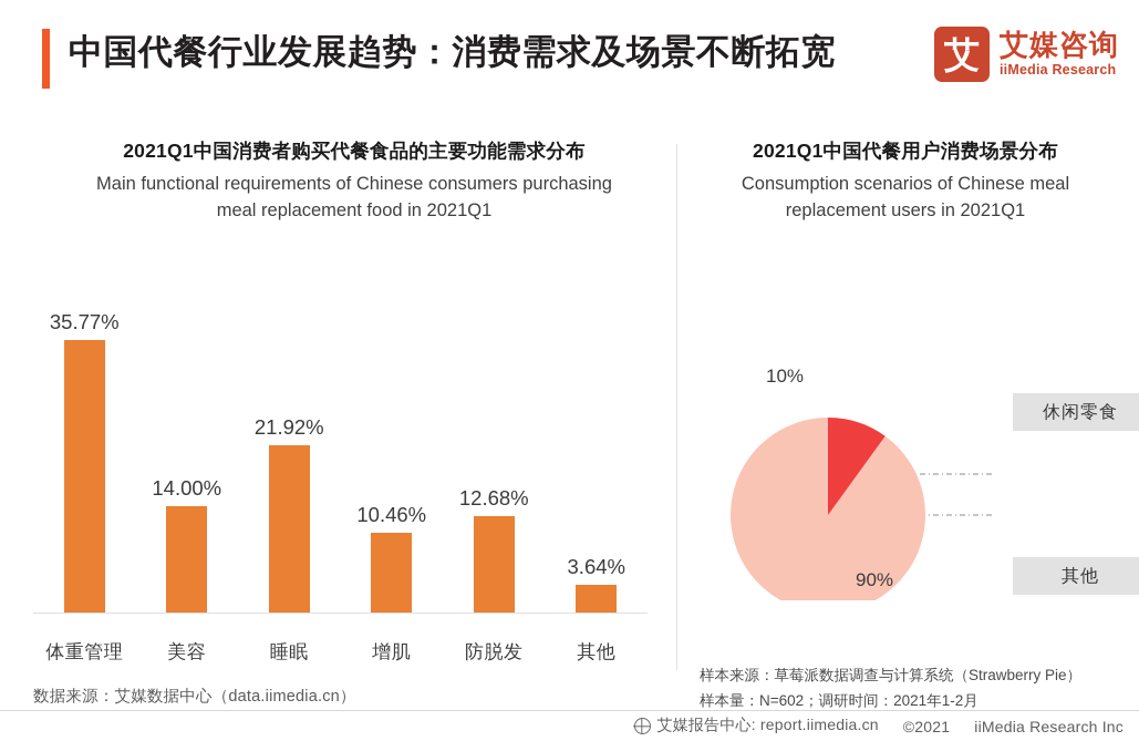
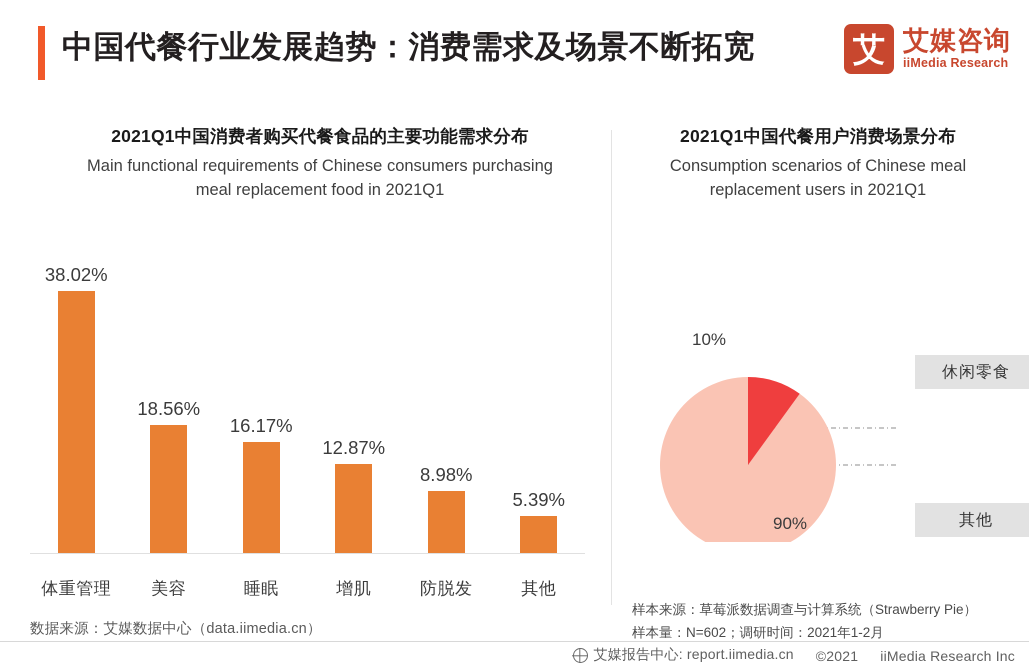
2021Q1中国消费者购买代餐食品的主要功能需求分布/体重管理: 35.77% -> 38.02%
2021Q1中国消费者购买代餐食品的主要功能需求分布/美容: 14.00% -> 18.56%
2021Q1中国消费者购买代餐食品的主要功能需求分布/睡眠: 21.92% -> 16.17%
2021Q1中国消费者购买代餐食品的主要功能需求分布/增肌: 10.46% -> 12.87%
2021Q1中国消费者购买代餐食品的主要功能需求分布/防脱发: 12.68% -> 8.98%
2021Q1中国消费者购买代餐食品的主要功能需求分布/其他: 3.64% -> 5.39%
